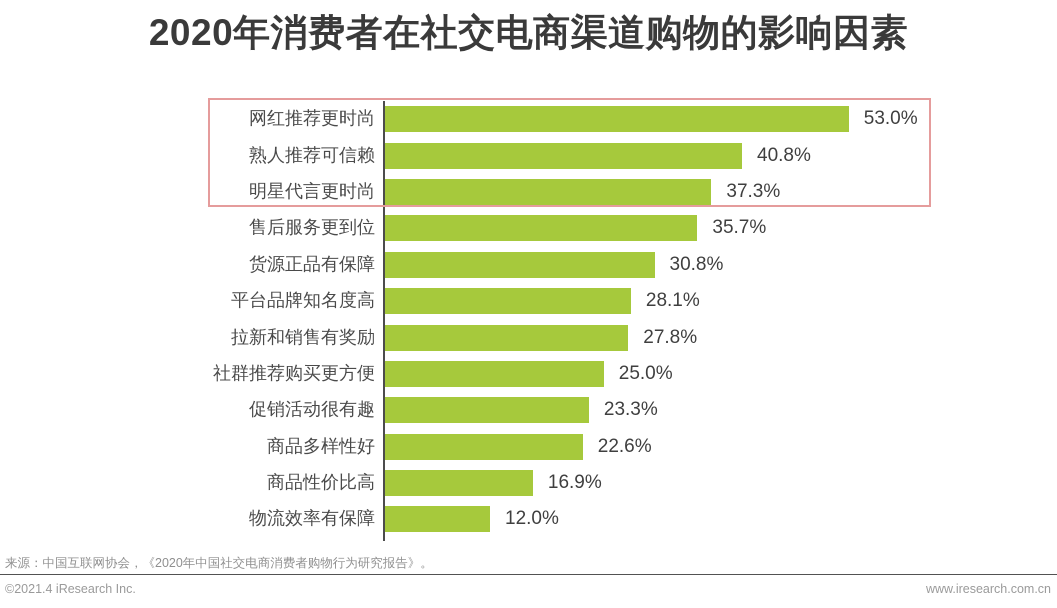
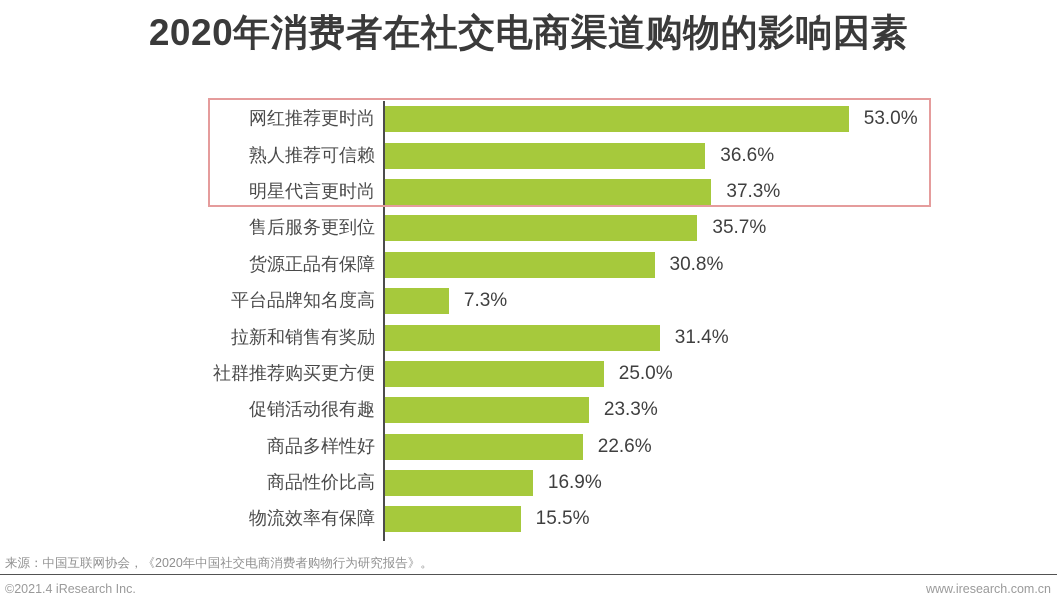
熟人推荐可信赖: 40.8% -> 36.6%
平台品牌知名度高: 28.1% -> 7.3%
拉新和销售有奖励: 27.8% -> 31.4%
物流效率有保障: 12.0% -> 15.5%
